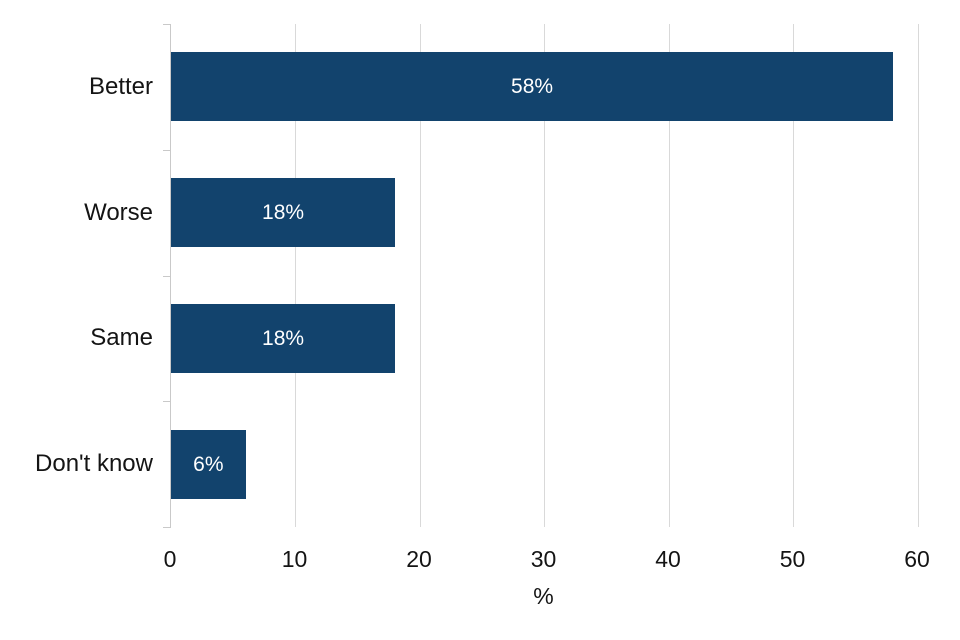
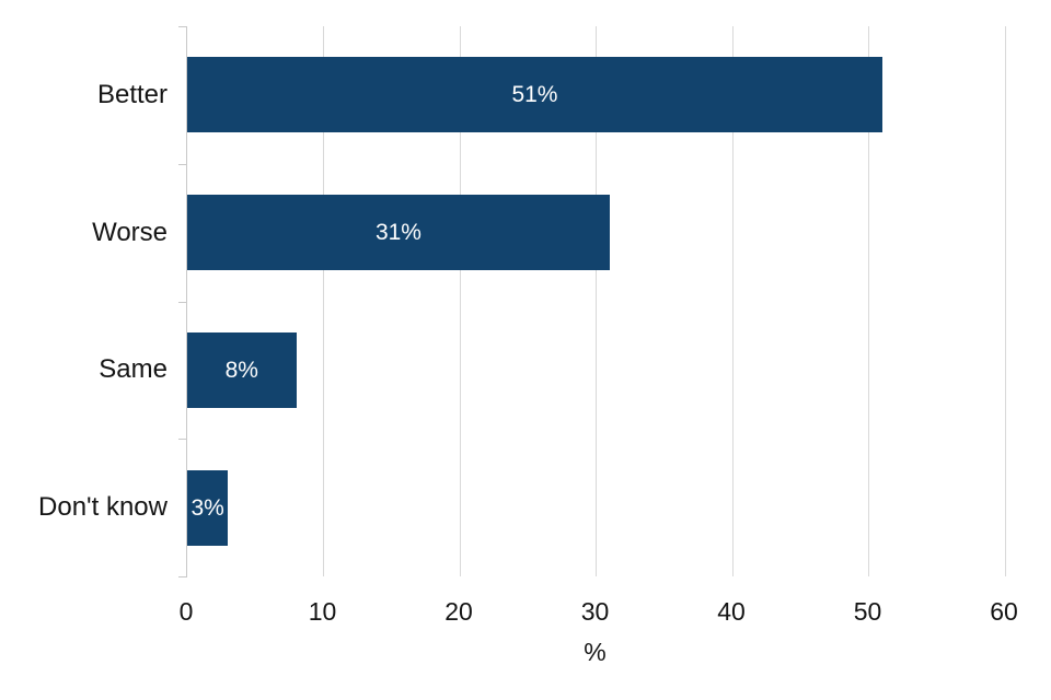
Better: 58% -> 51%
Worse: 18% -> 31%
Same: 18% -> 8%
Don't know: 6% -> 3%
